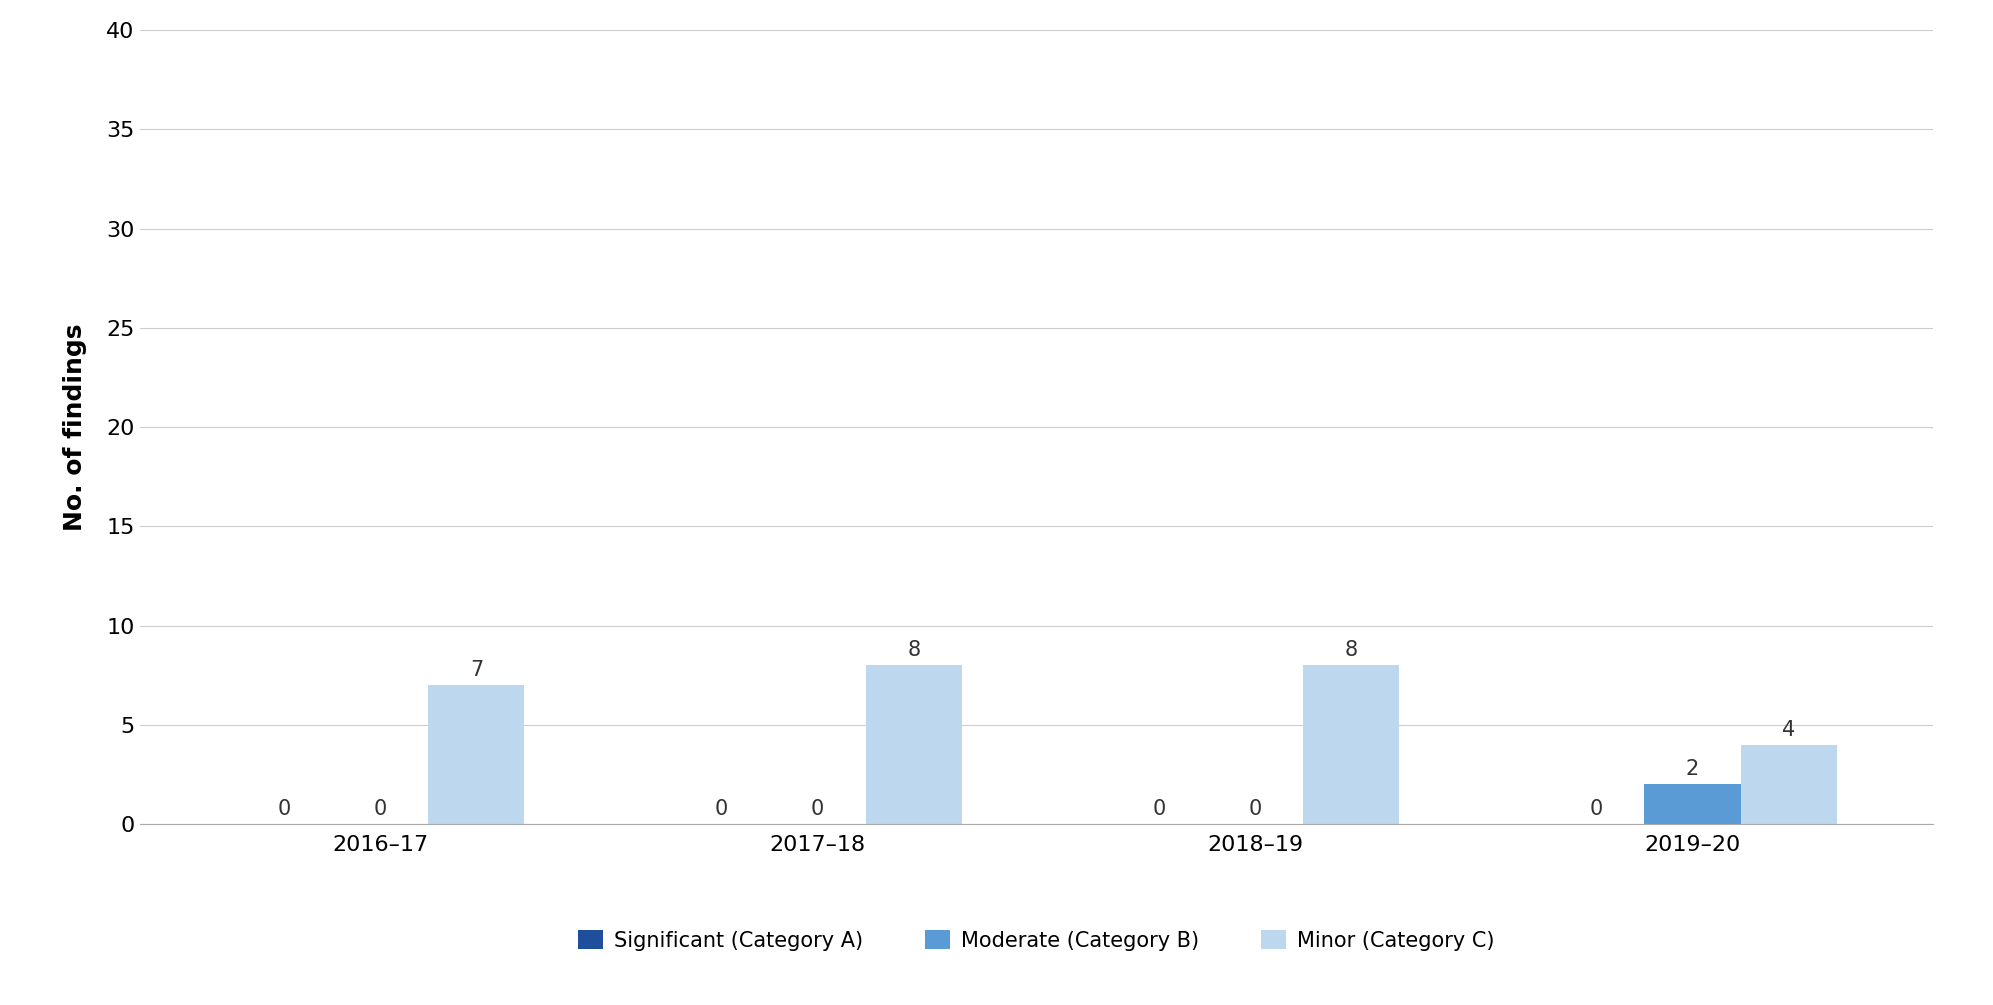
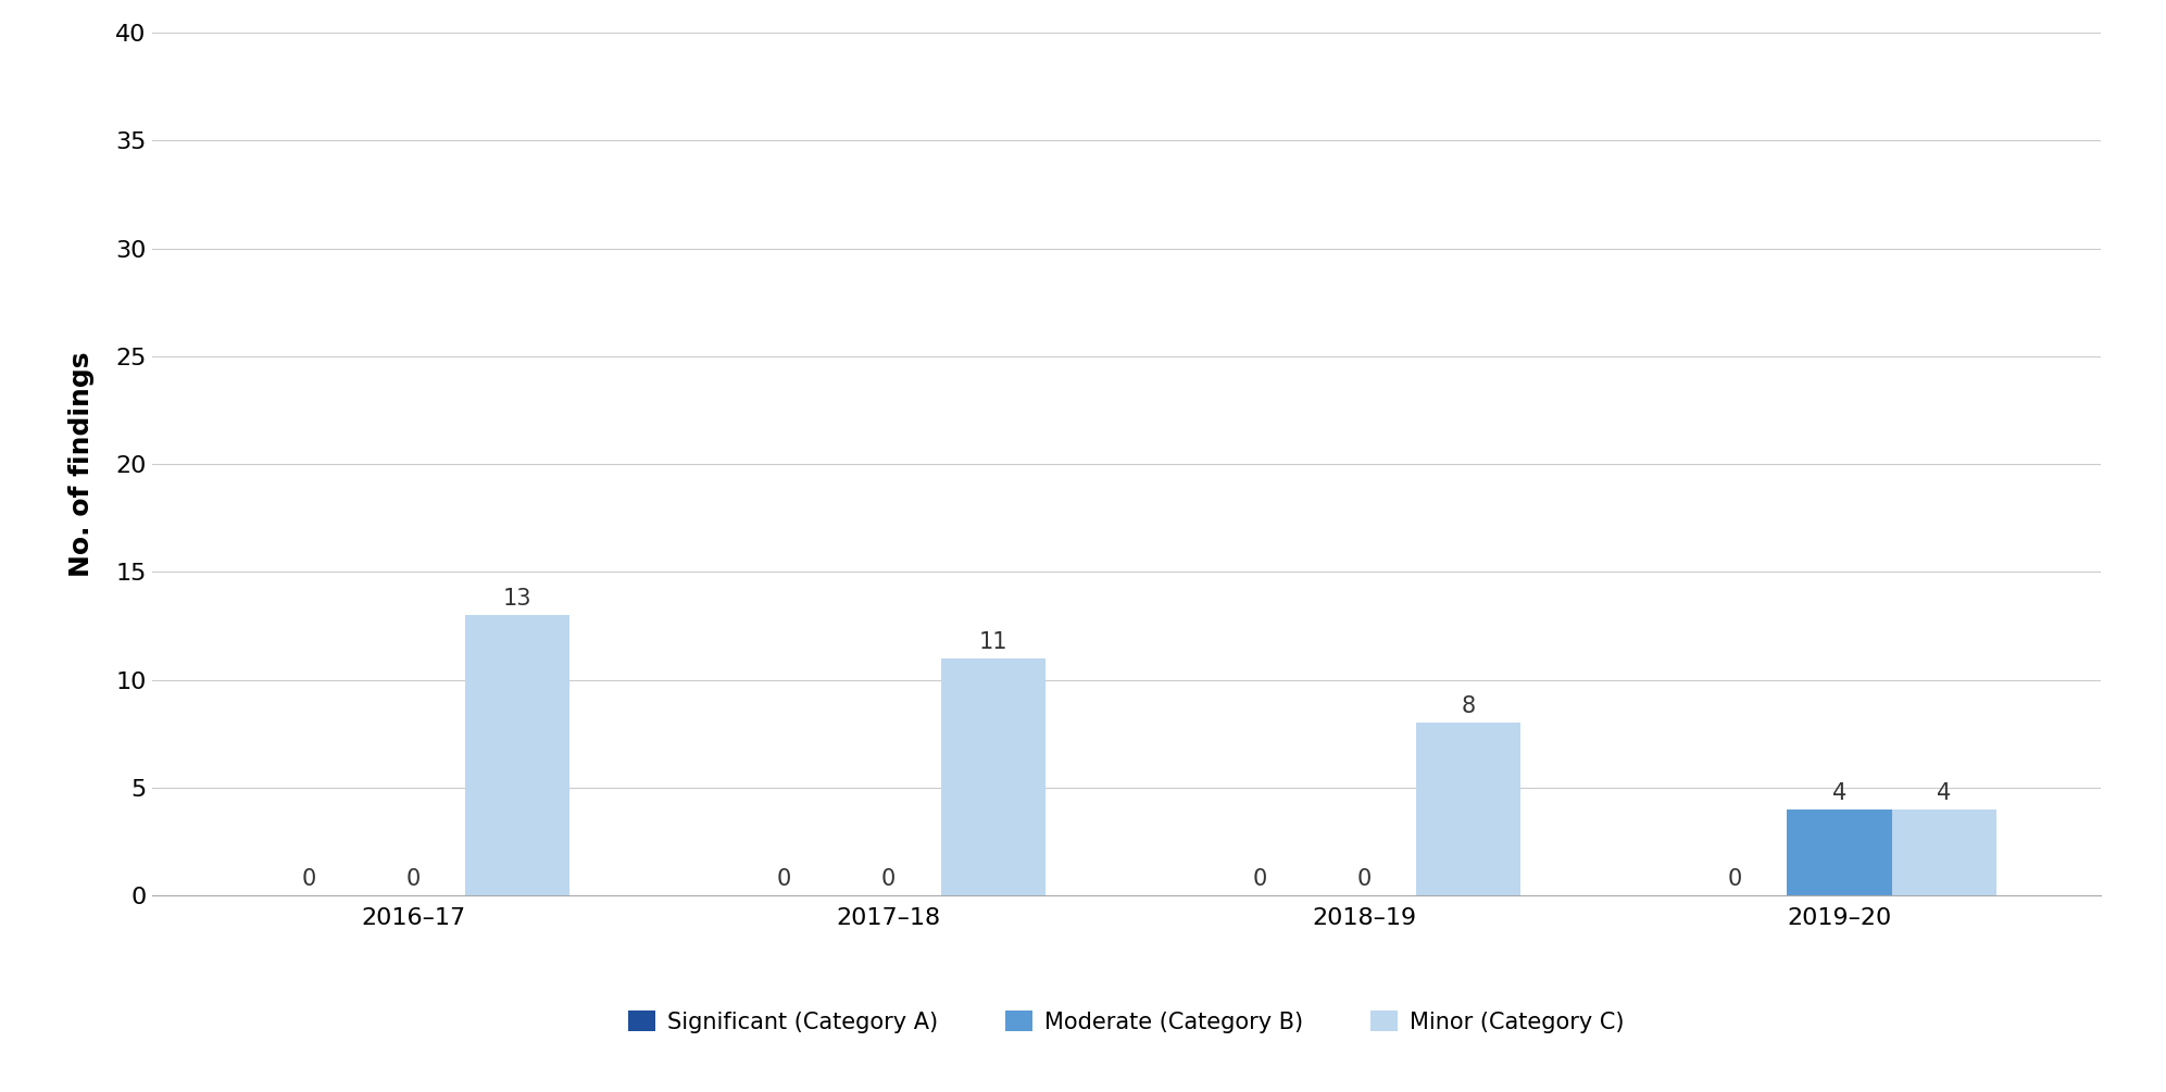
Minor (Category C)/2016–17: 7 -> 13
Minor (Category C)/2017–18: 8 -> 11
Moderate (Category B)/2019–20: 2 -> 4
